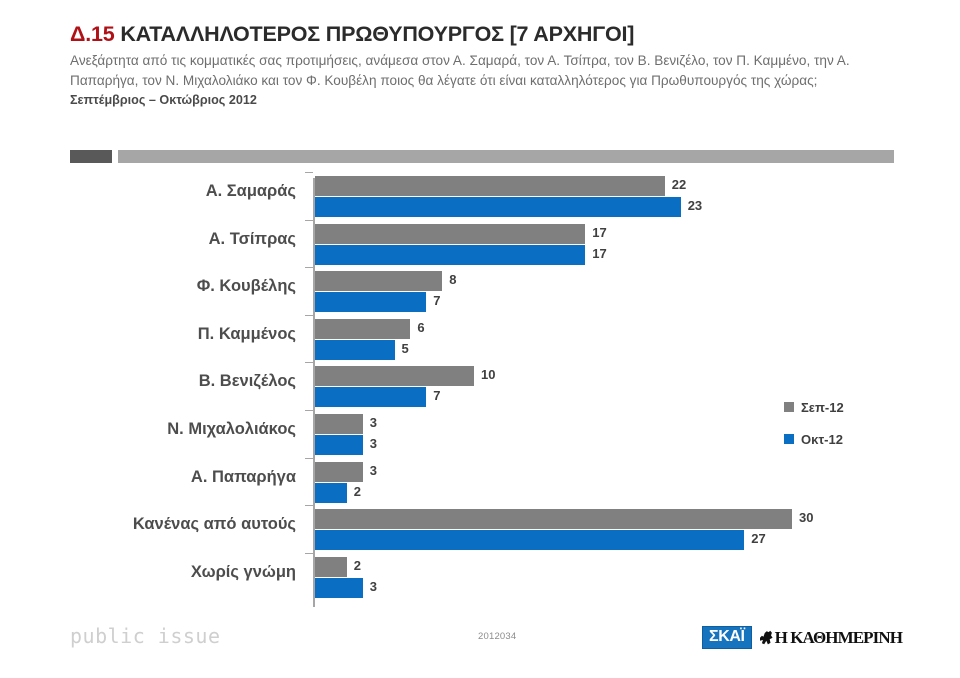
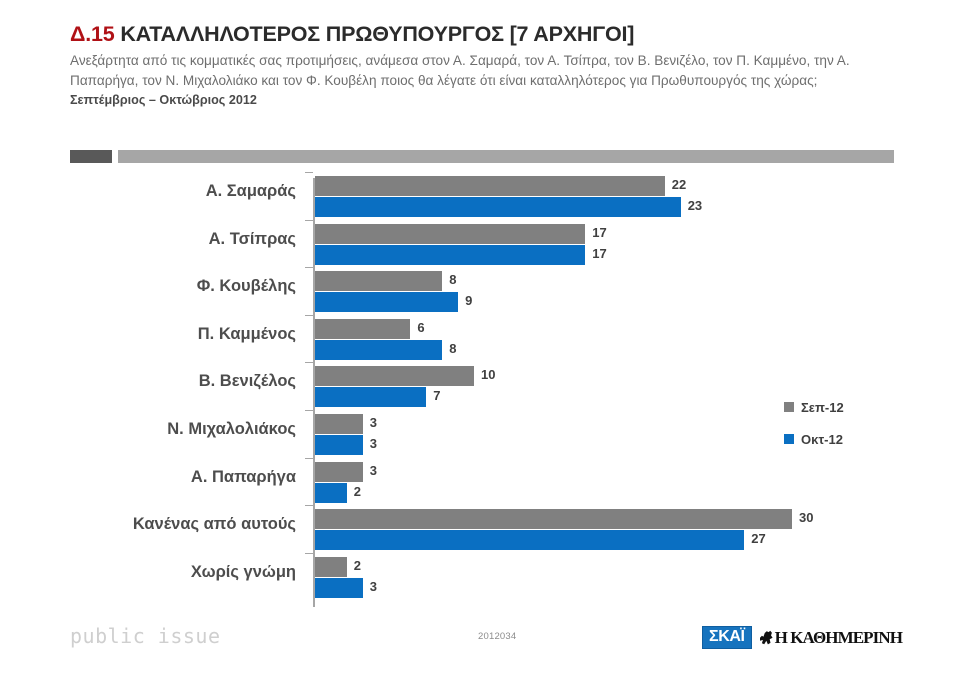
Οκτ-12/Φ. Κουβέλης: 7 -> 9
Οκτ-12/Π. Καμμένος: 5 -> 8
